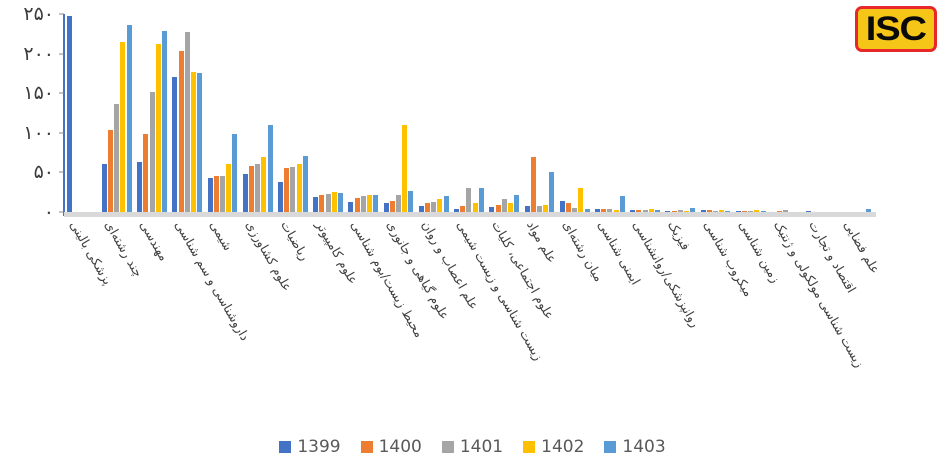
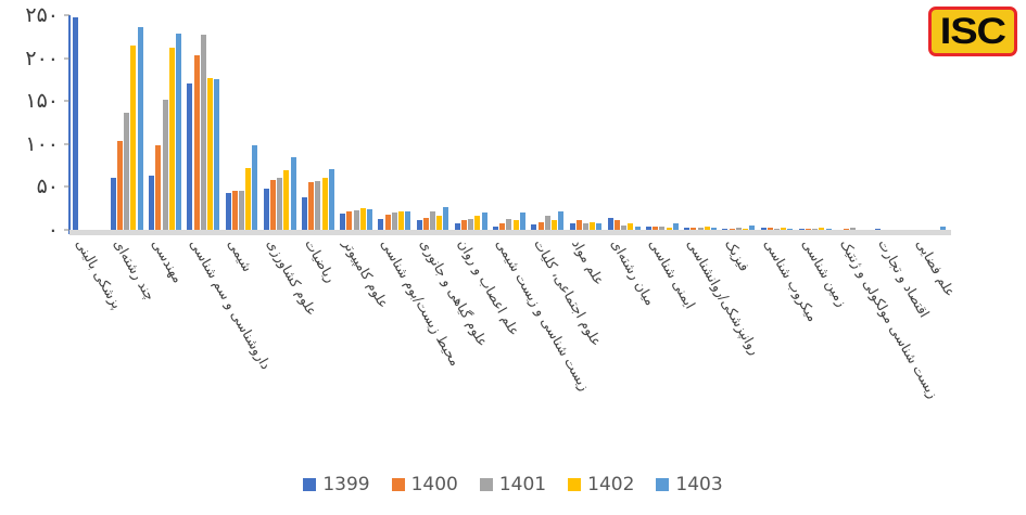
1402/شیمی: 60 -> 70
1403/علوم کشاورزی: 110 -> 80
1402/علوم گیاهی و جانوری: 110 -> 20
1401/زیست شناسی و زیست شیمی: 30 -> 10
1403/زیست شناسی و زیست شیمی: 30 -> 20
1400/علم مواد: 70 -> 10
1403/علم مواد: 50 -> 10
1402/میان رشته‌ای: 30 -> 10
1403/ایمنی شناسی: 20 -> 10
